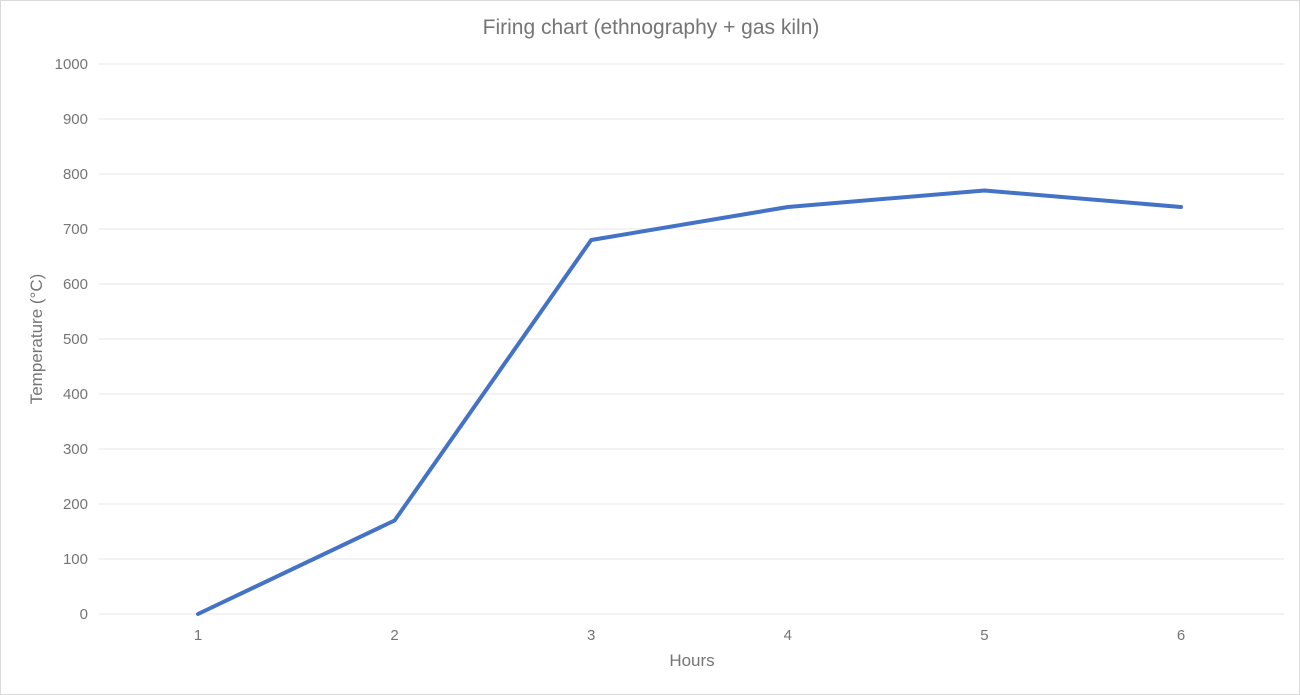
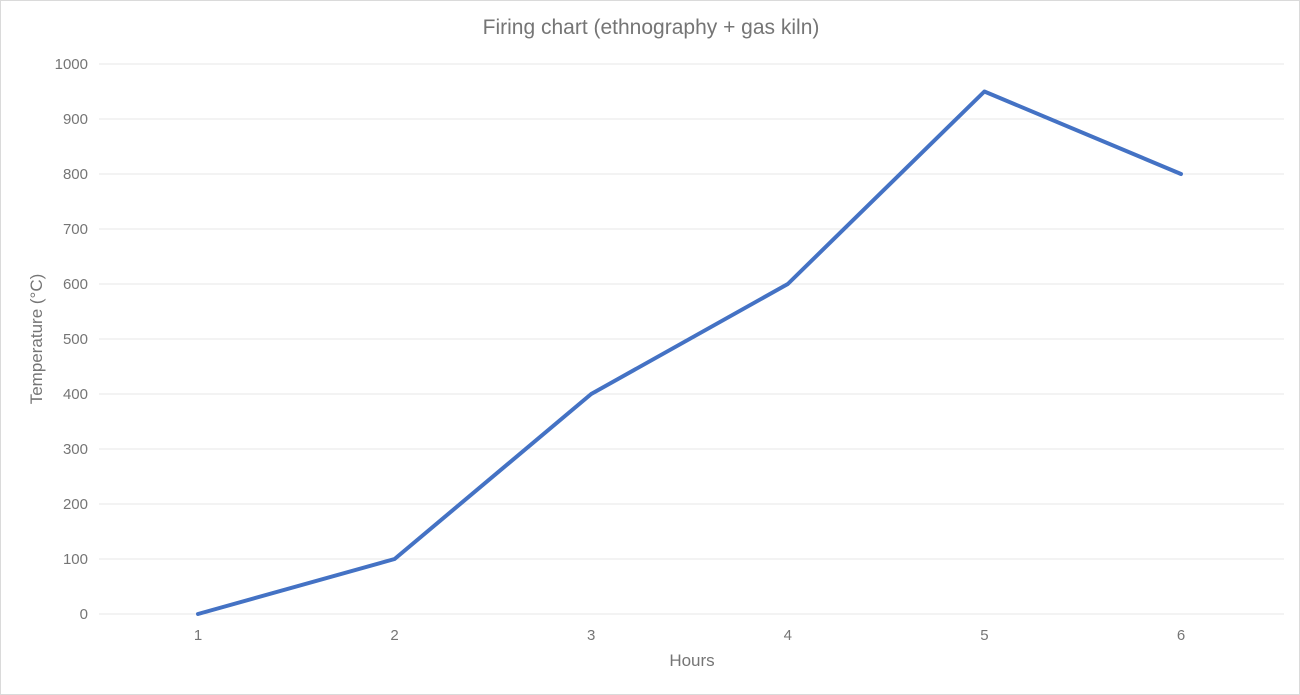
2: 170 -> 100
3: 680 -> 400
4: 740 -> 600
5: 770 -> 950
6: 740 -> 800
